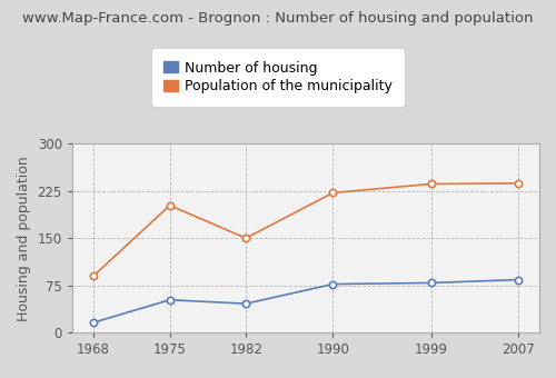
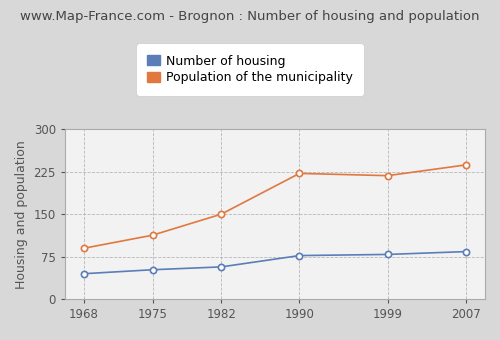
Number of housing/1968: 16 -> 45
Population of the municipality/1975: 202 -> 113
Number of housing/1982: 46 -> 57
Population of the municipality/1999: 236 -> 218
